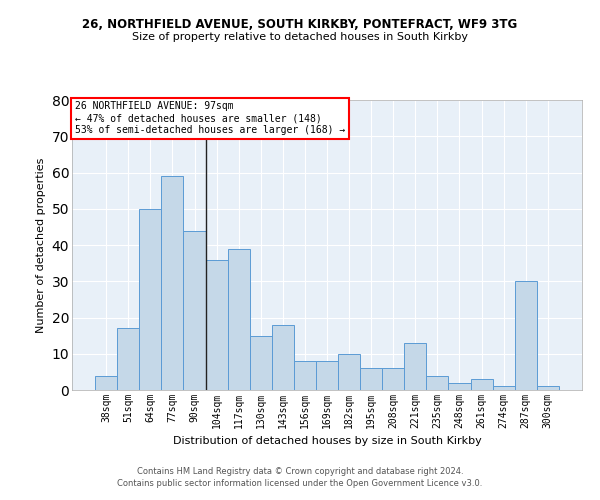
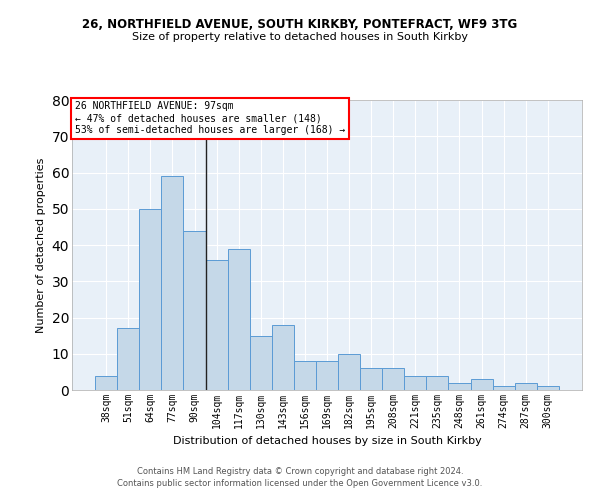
221sqm: 13 -> 4
287sqm: 30 -> 2
